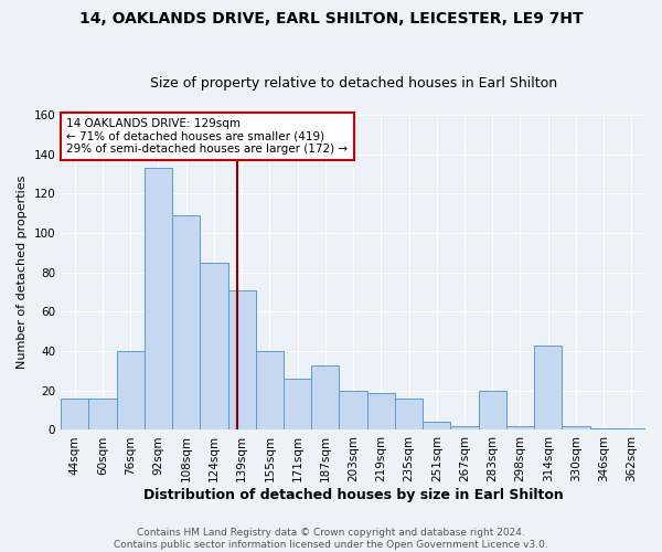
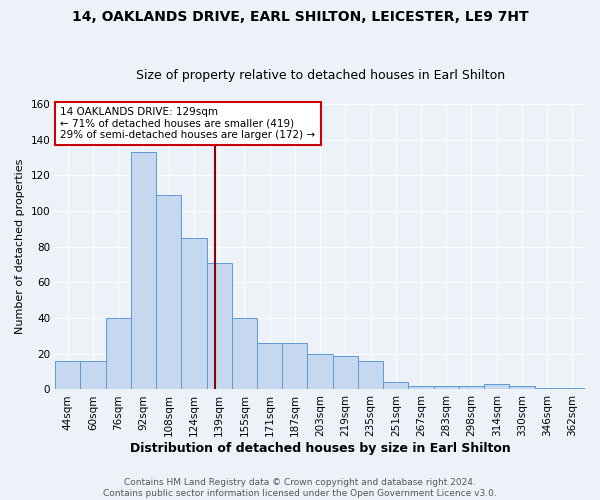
187sqm: 33 -> 26
283sqm: 20 -> 2
314sqm: 43 -> 3
